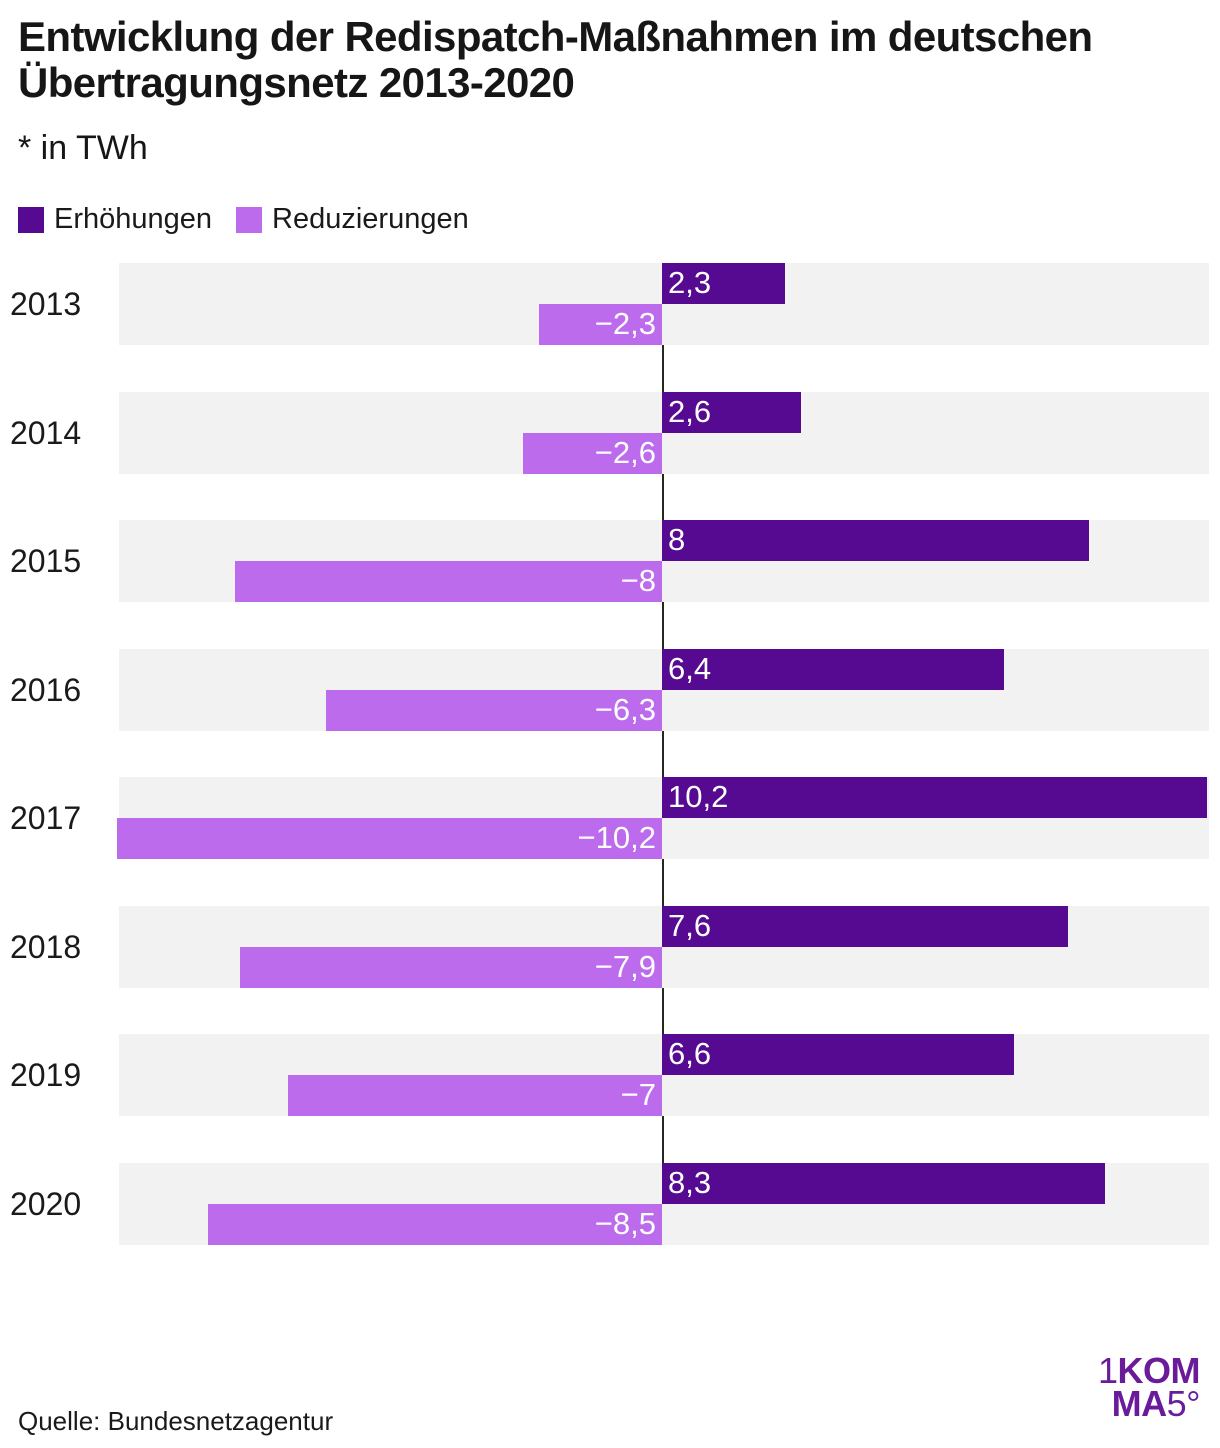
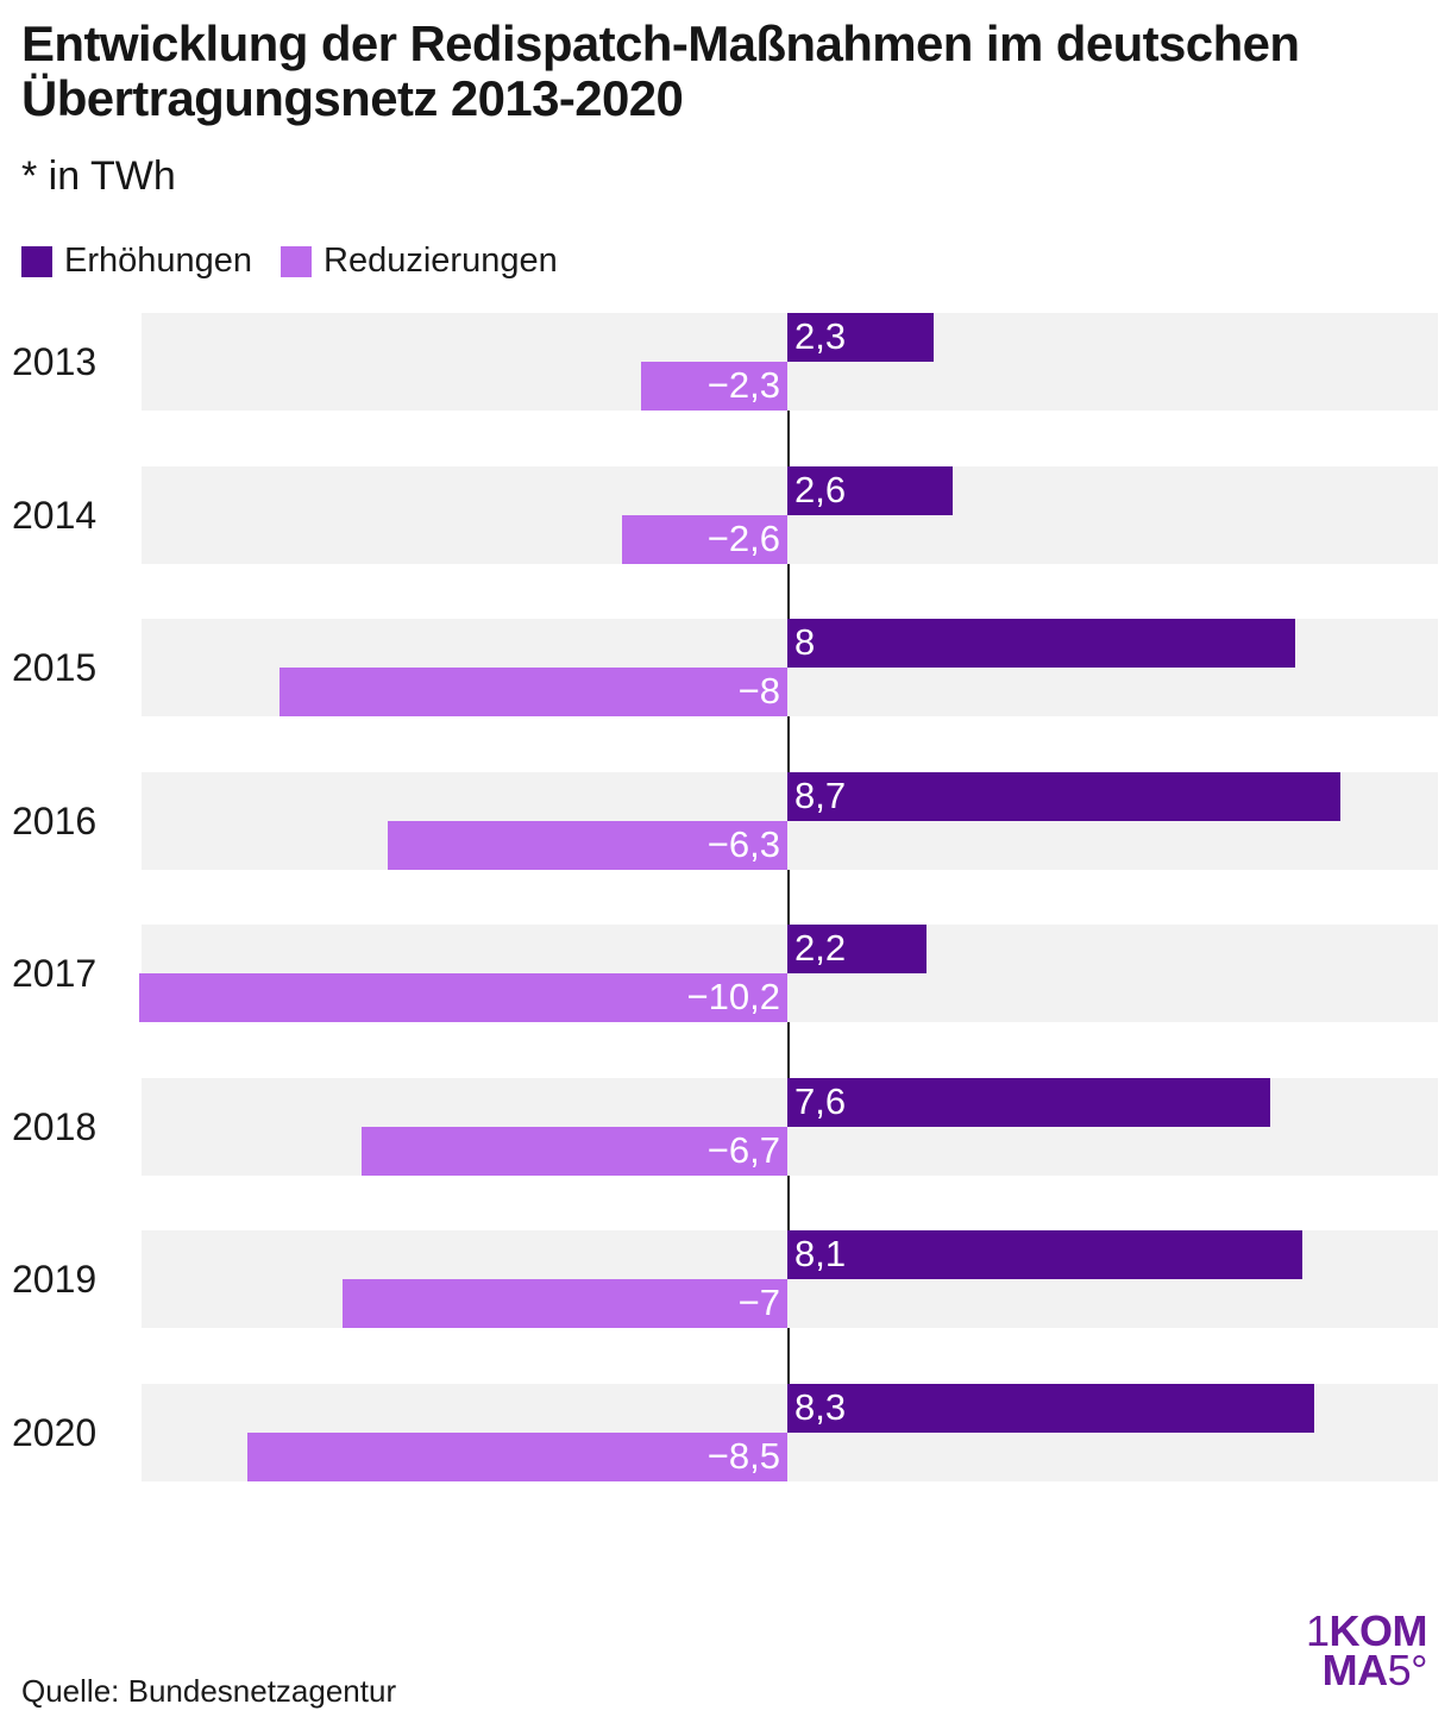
Erhöhungen/2016: 6,4 -> 8,7
Erhöhungen/2017: 10,2 -> 2,2
Reduzierungen/2018: −7,9 -> −6,7
Erhöhungen/2019: 6,6 -> 8,1
